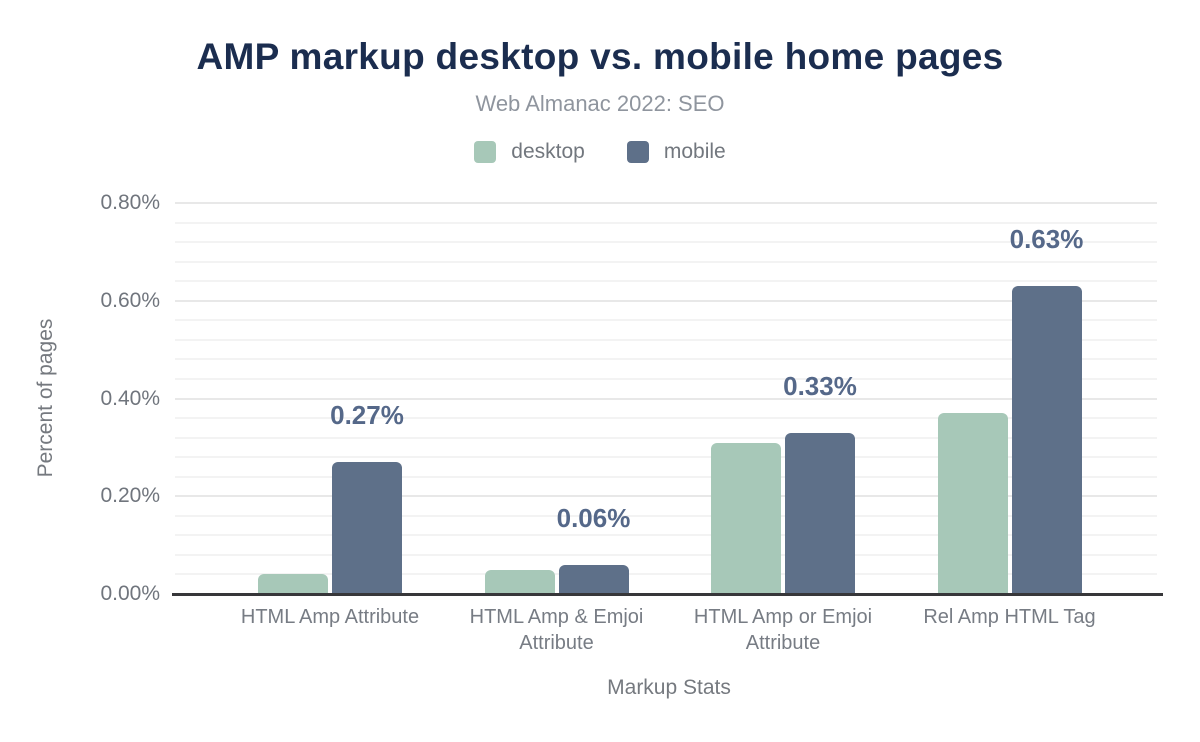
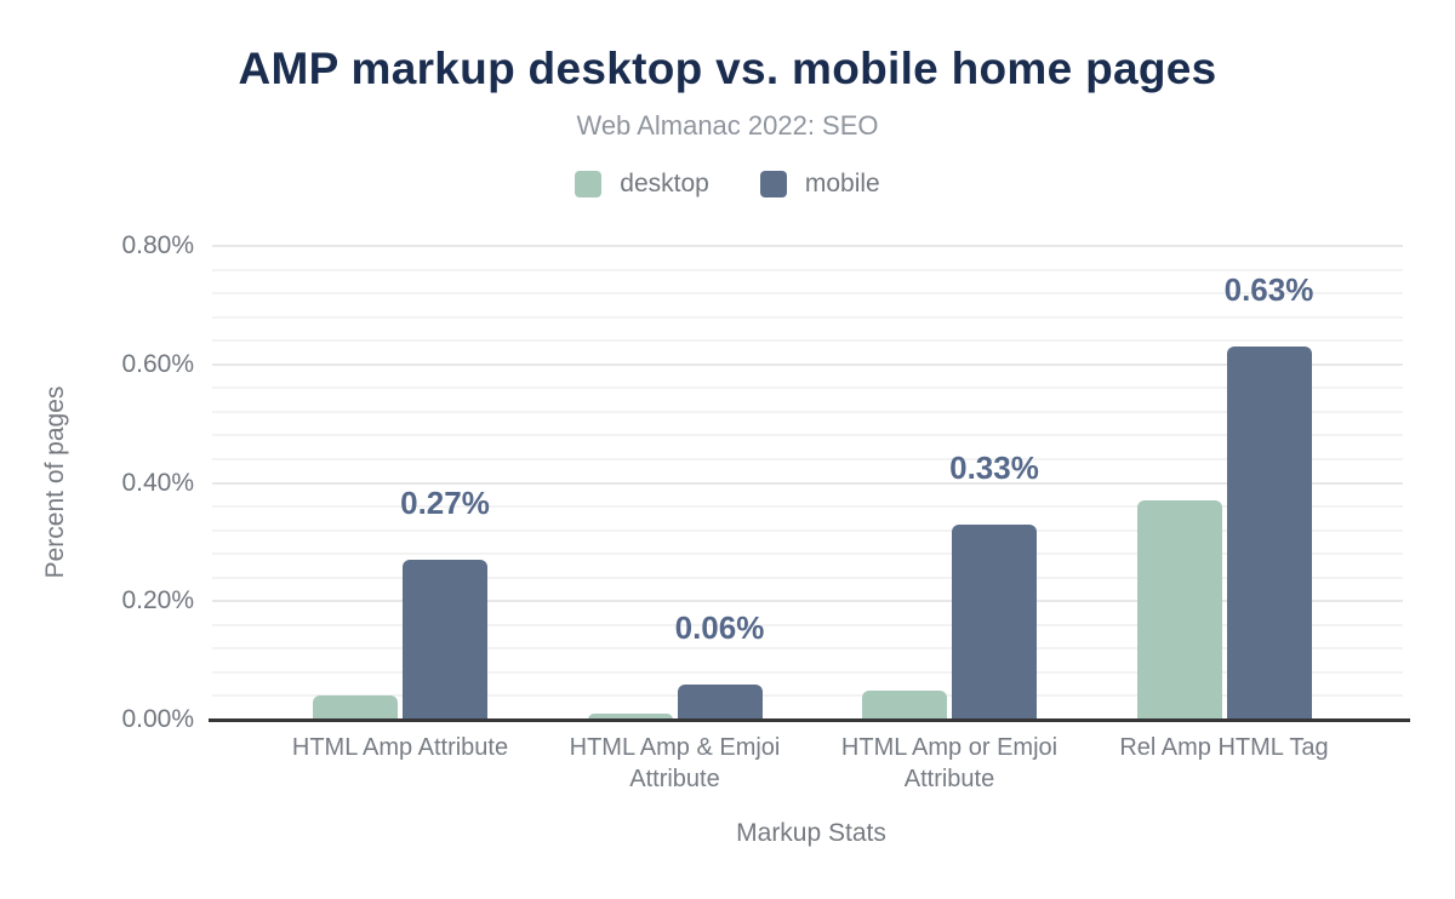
desktop/HTML Amp & Emjoi Attribute: 0.05% -> 0.01%
desktop/HTML Amp or Emjoi Attribute: 0.31% -> 0.05%
